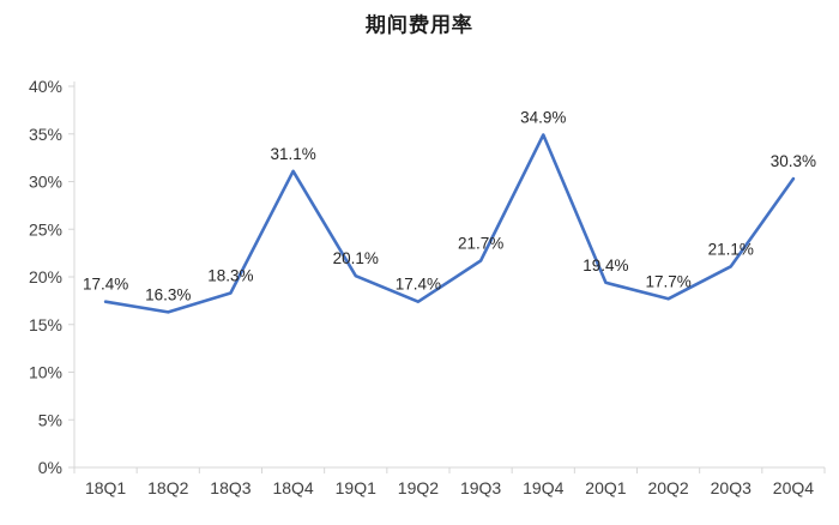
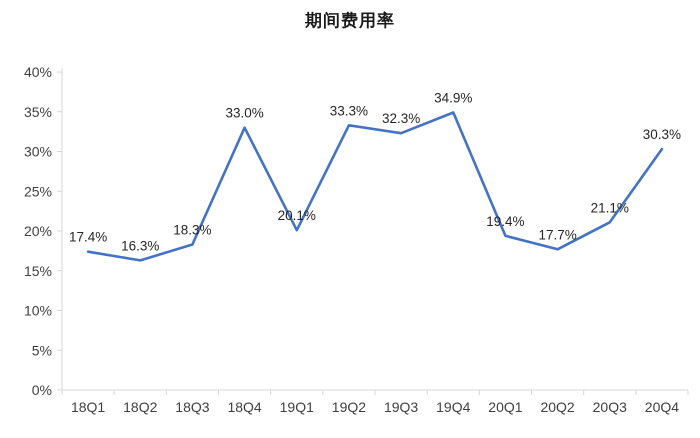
18Q4: 31.1% -> 33.0%
19Q2: 17.4% -> 33.3%
19Q3: 21.7% -> 32.3%
